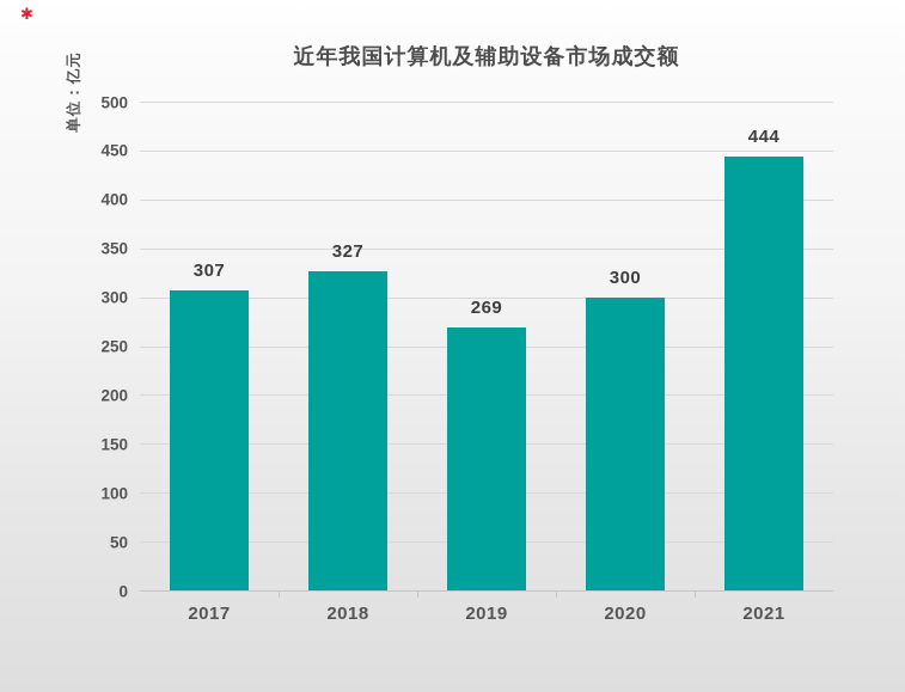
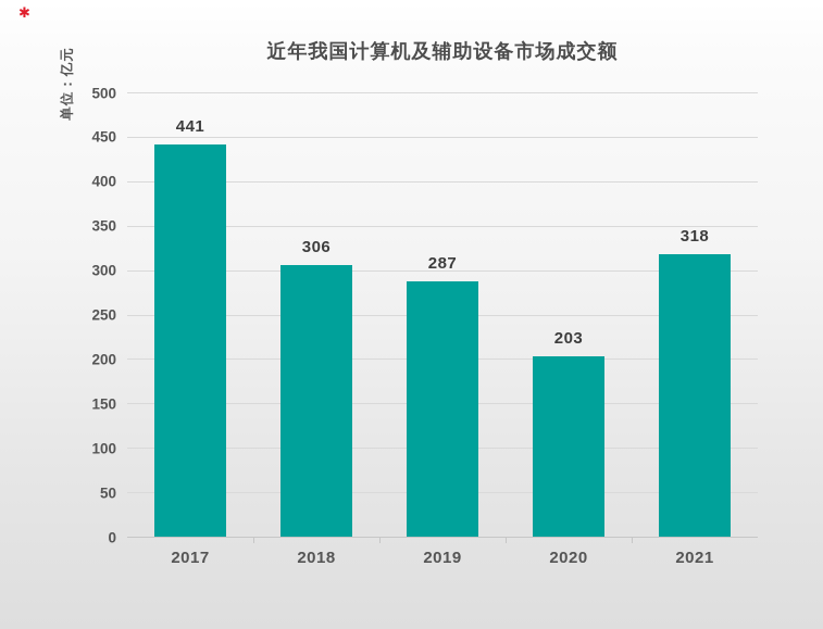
2017: 307 -> 441
2018: 327 -> 306
2019: 269 -> 287
2020: 300 -> 203
2021: 444 -> 318
